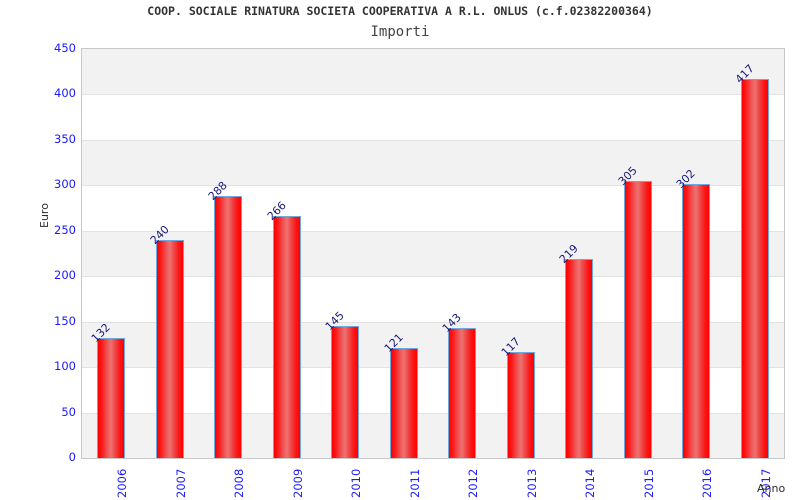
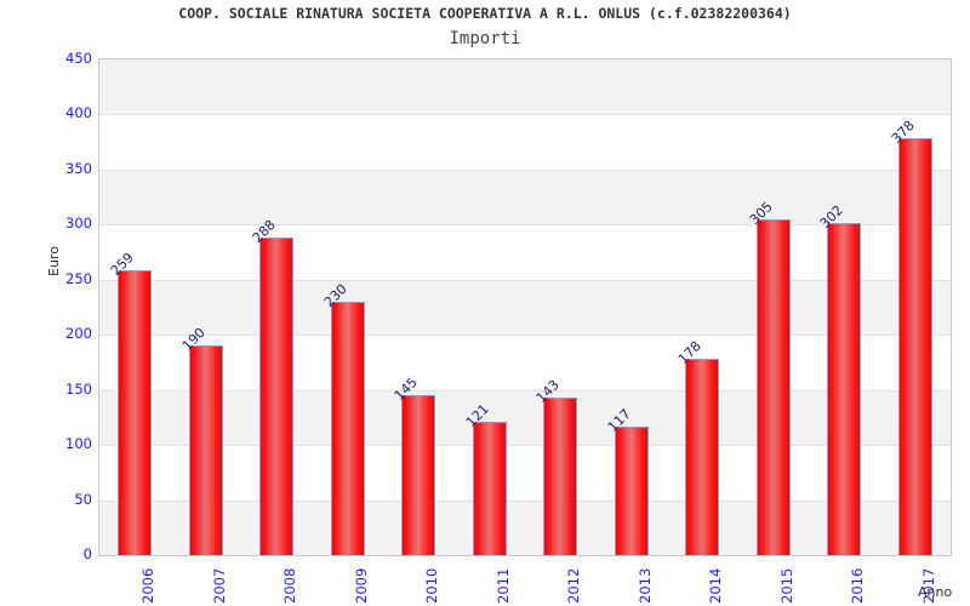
2006: 132 -> 259
2007: 240 -> 190
2009: 266 -> 230
2014: 219 -> 178
2017: 417 -> 378
